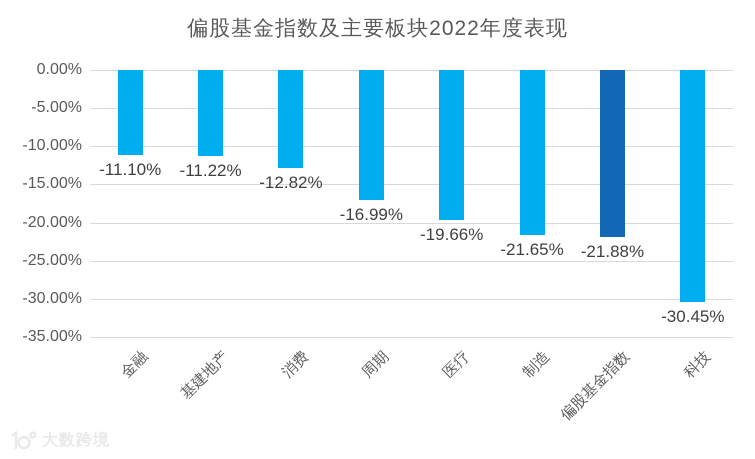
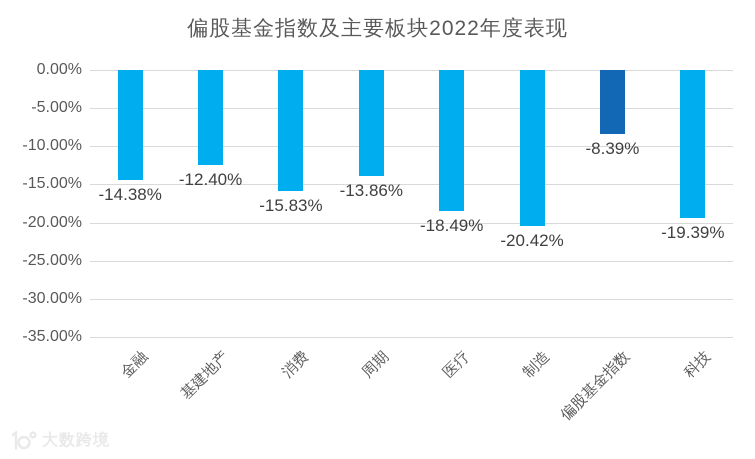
金融: -11.10% -> -14.38%
基建地产: -11.22% -> -12.40%
消费: -12.82% -> -15.83%
周期: -16.99% -> -13.86%
医疗: -19.66% -> -18.49%
制造: -21.65% -> -20.42%
偏股基金指数: -21.88% -> -8.39%
科技: -30.45% -> -19.39%
